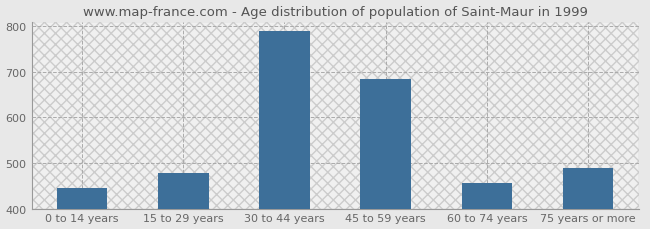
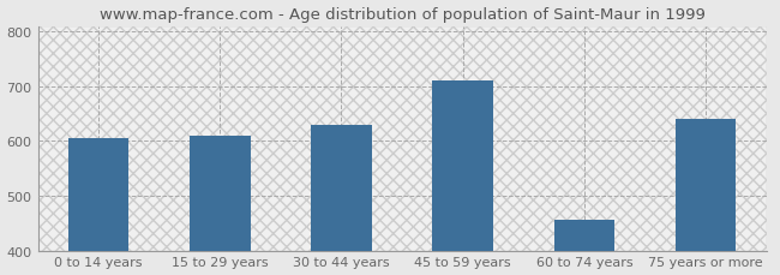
0 to 14 years: 445 -> 605
15 to 29 years: 478 -> 610
30 to 44 years: 790 -> 630
45 to 59 years: 685 -> 710
75 years or more: 490 -> 640
